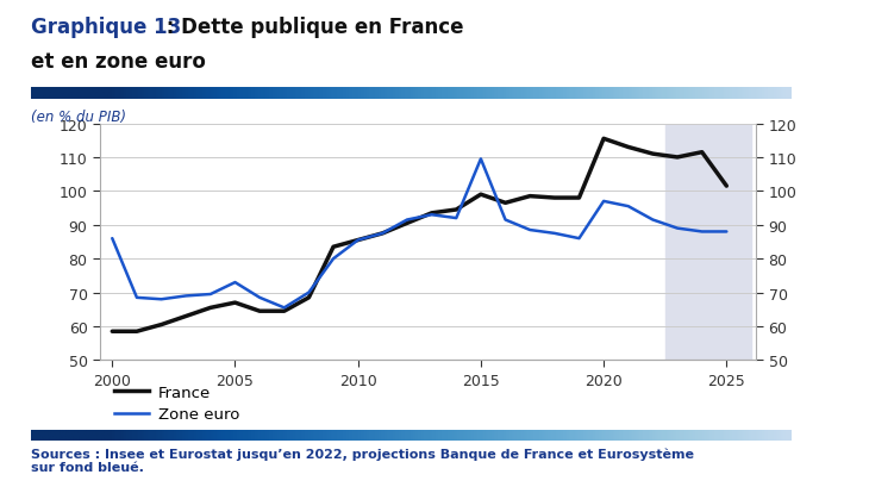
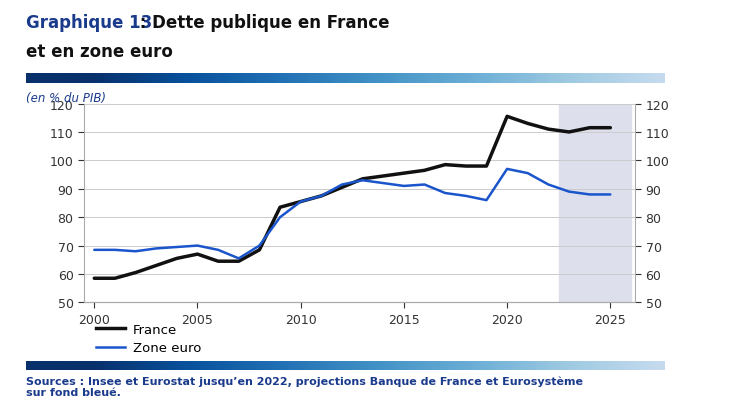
Zone euro/2000: 86.0 -> 68.5
Zone euro/2005: 73.0 -> 70.0
France/2015: 99.0 -> 95.5
Zone euro/2015: 109.5 -> 91.0
France/2025: 101.5 -> 111.5
